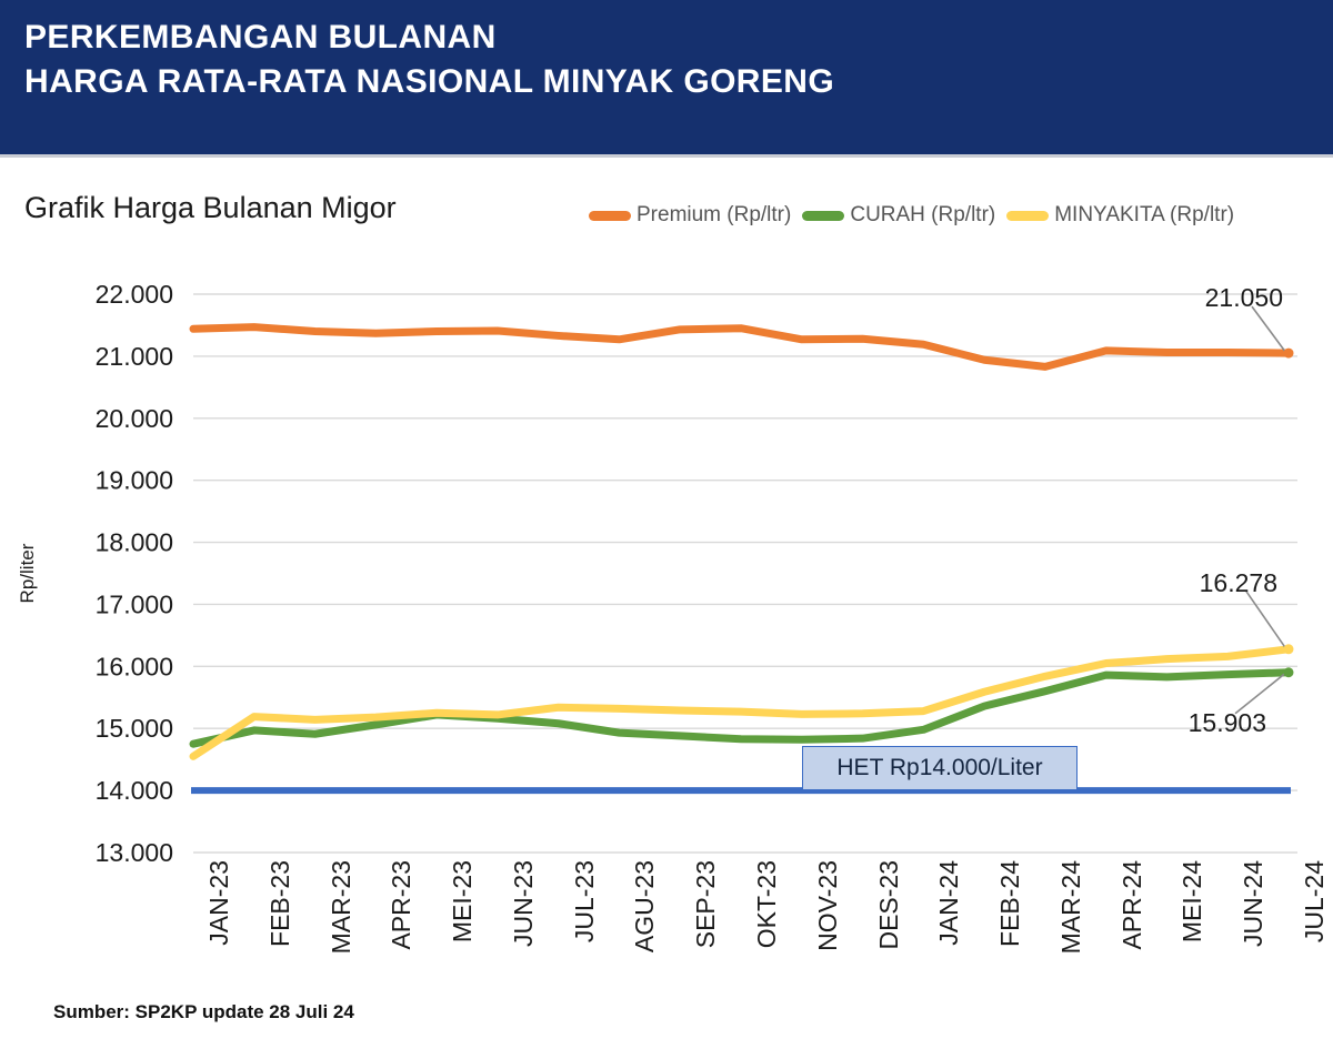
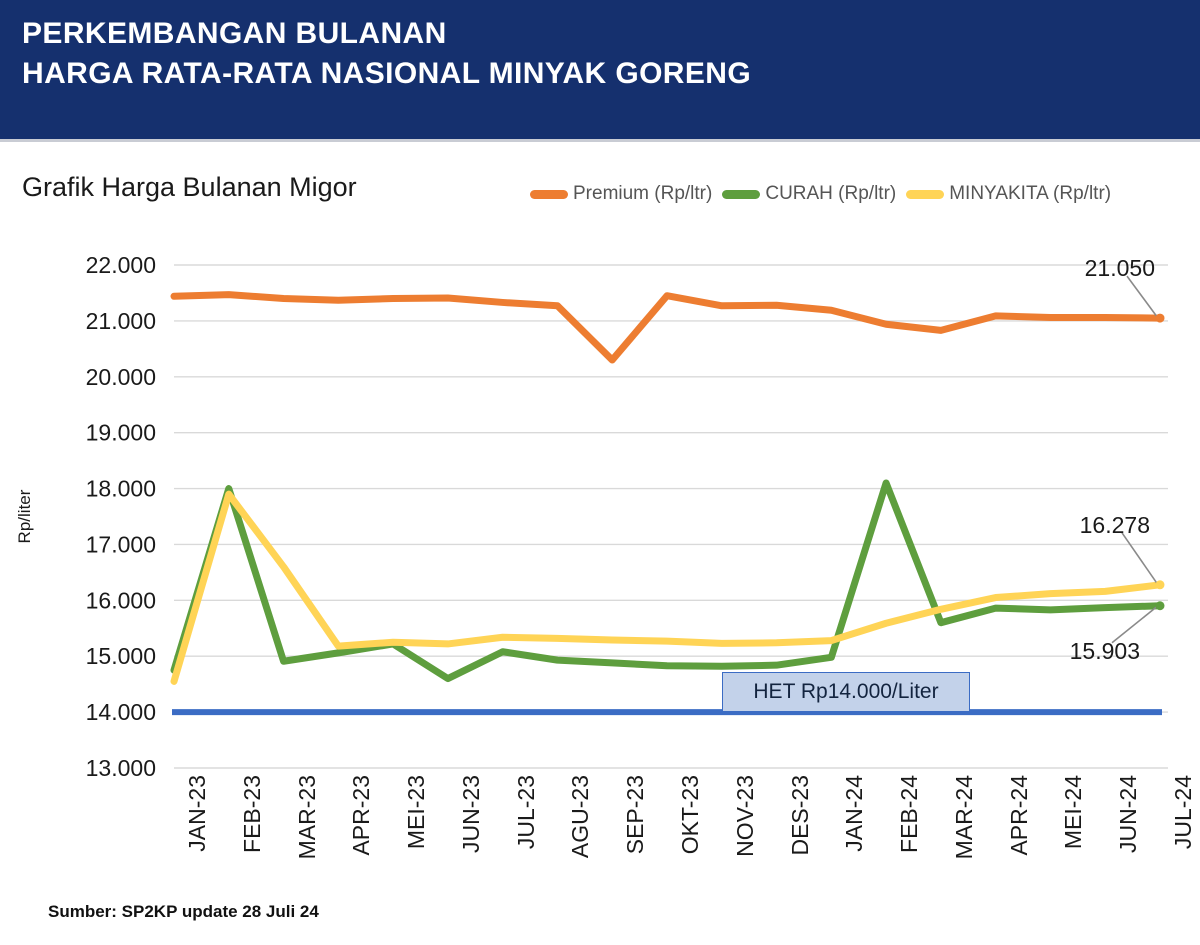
CURAH (Rp/ltr)/FEB-23: 15000 -> 18000
MINYAKITA (Rp/ltr)/FEB-23: 15200 -> 17900
MINYAKITA (Rp/ltr)/MAR-23: 15100 -> 16600
CURAH (Rp/ltr)/JUN-23: 15200 -> 14600
Premium (Rp/ltr)/SEP-23: 21400 -> 20300
CURAH (Rp/ltr)/FEB-24: 15400 -> 18100
